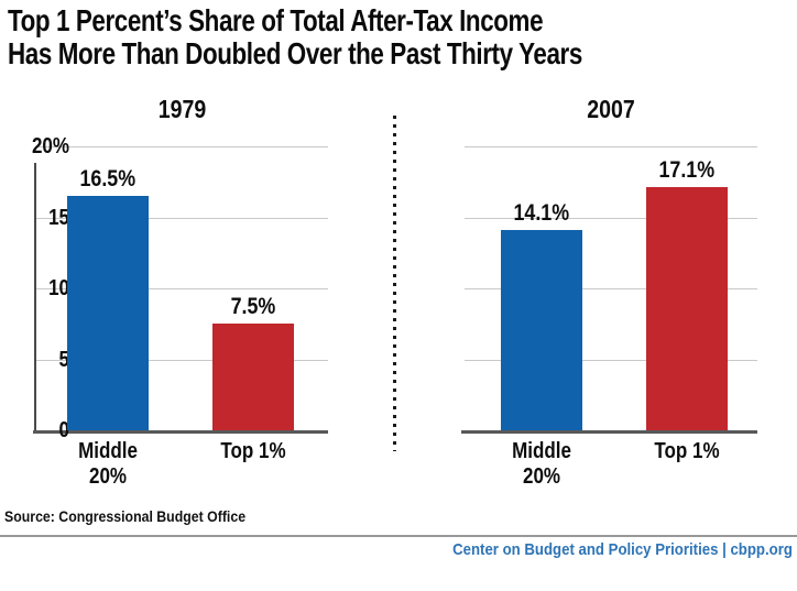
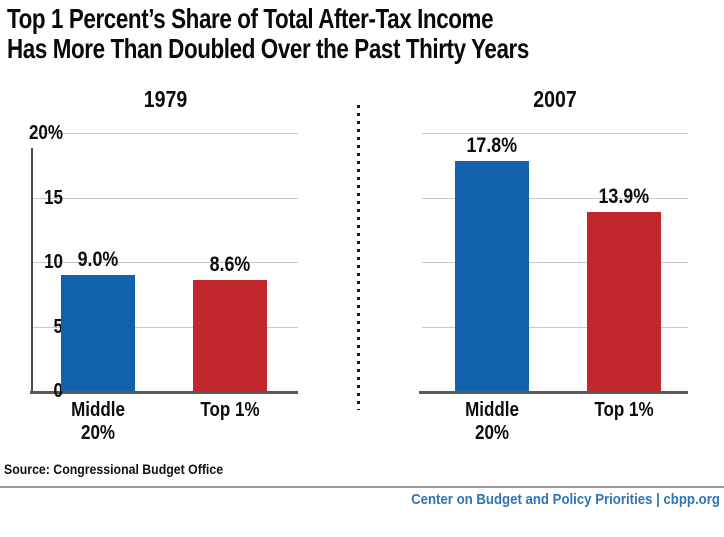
1979/Middle 20%: 16.5% -> 9.0%
1979/Top 1%: 7.5% -> 8.6%
2007/Middle 20%: 14.1% -> 17.8%
2007/Top 1%: 17.1% -> 13.9%
